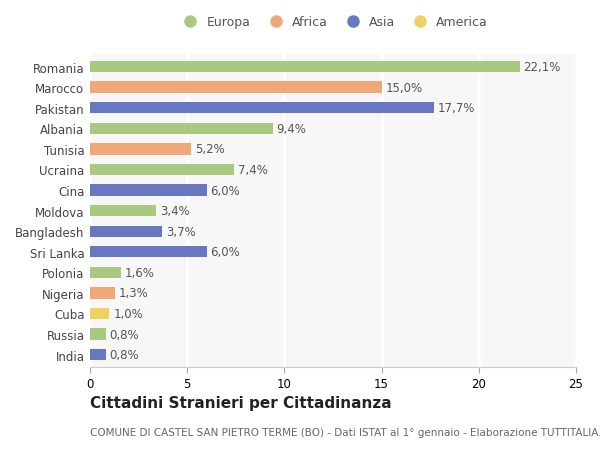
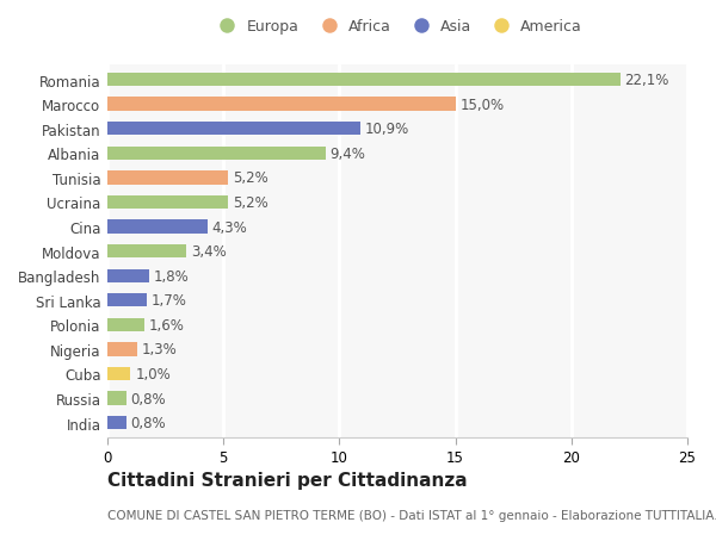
Pakistan: 17,7% -> 10,9%
Ucraina: 7,4% -> 5,2%
Cina: 6,0% -> 4,3%
Bangladesh: 3,7% -> 1,8%
Sri Lanka: 6,0% -> 1,7%
